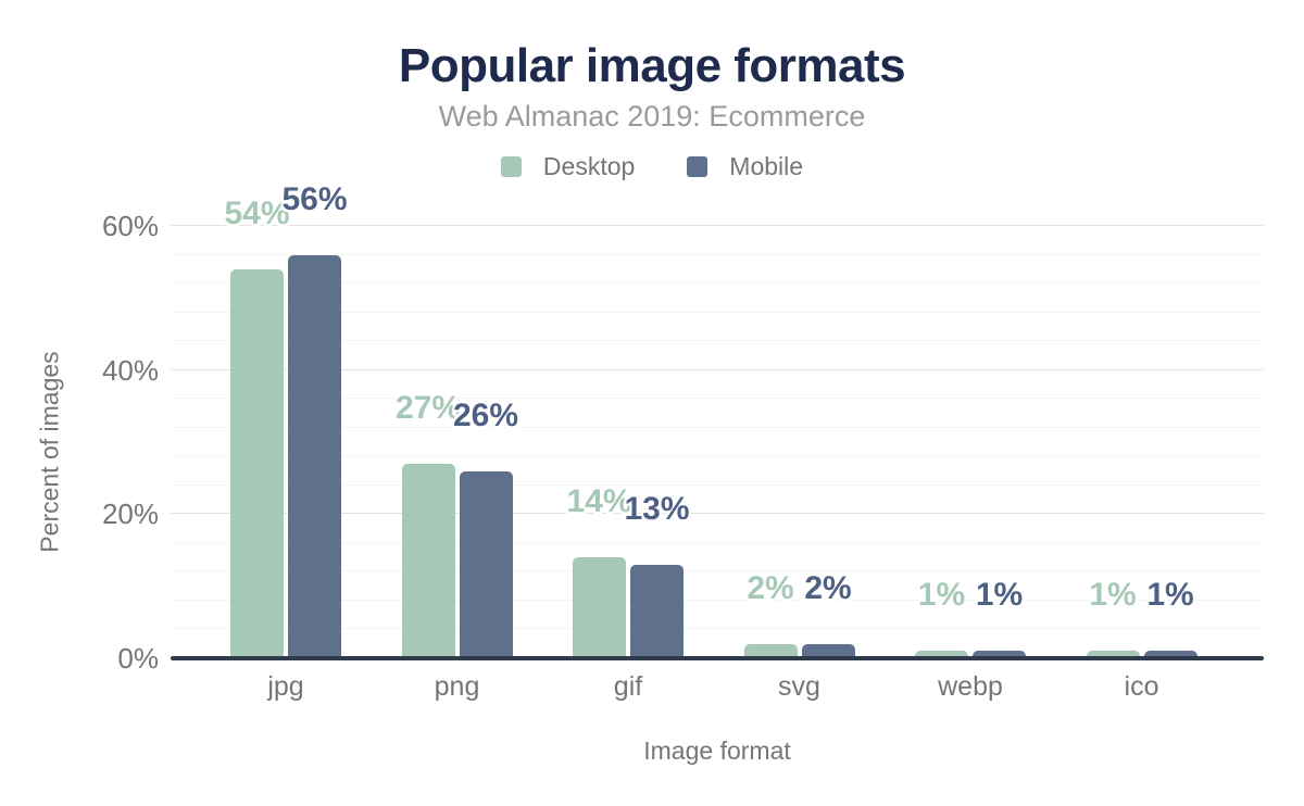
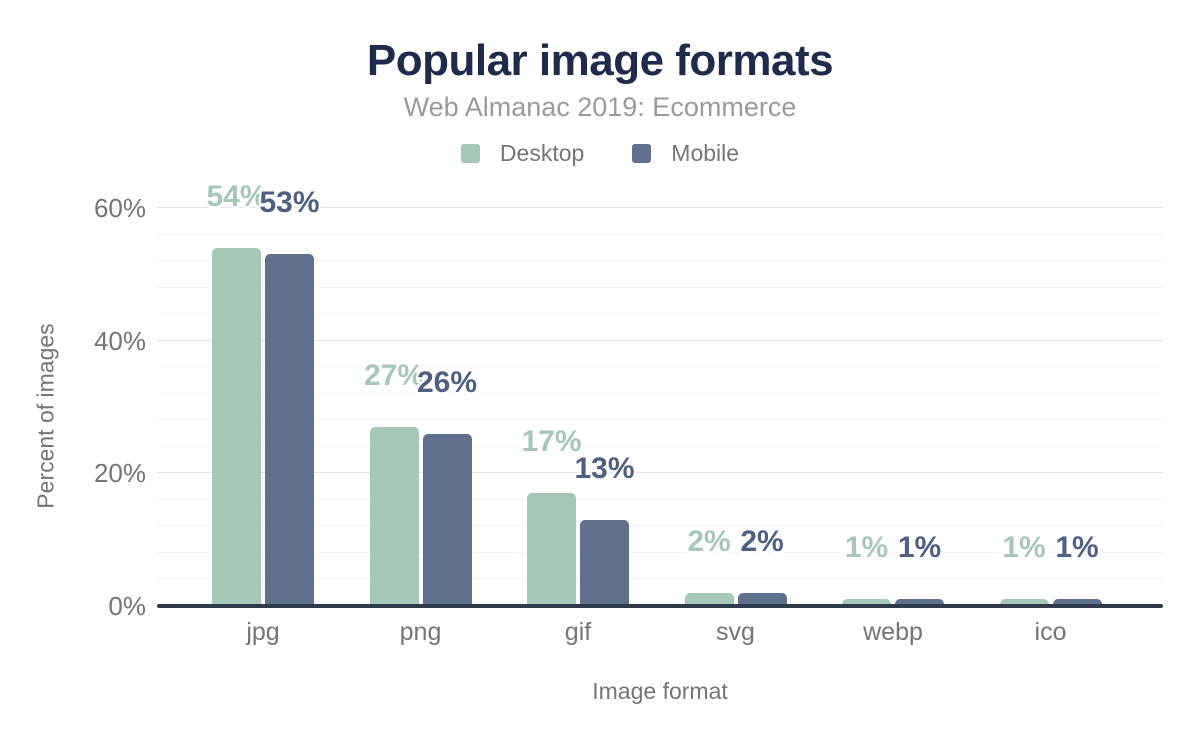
Mobile/jpg: 56% -> 53%
Desktop/gif: 14% -> 17%
